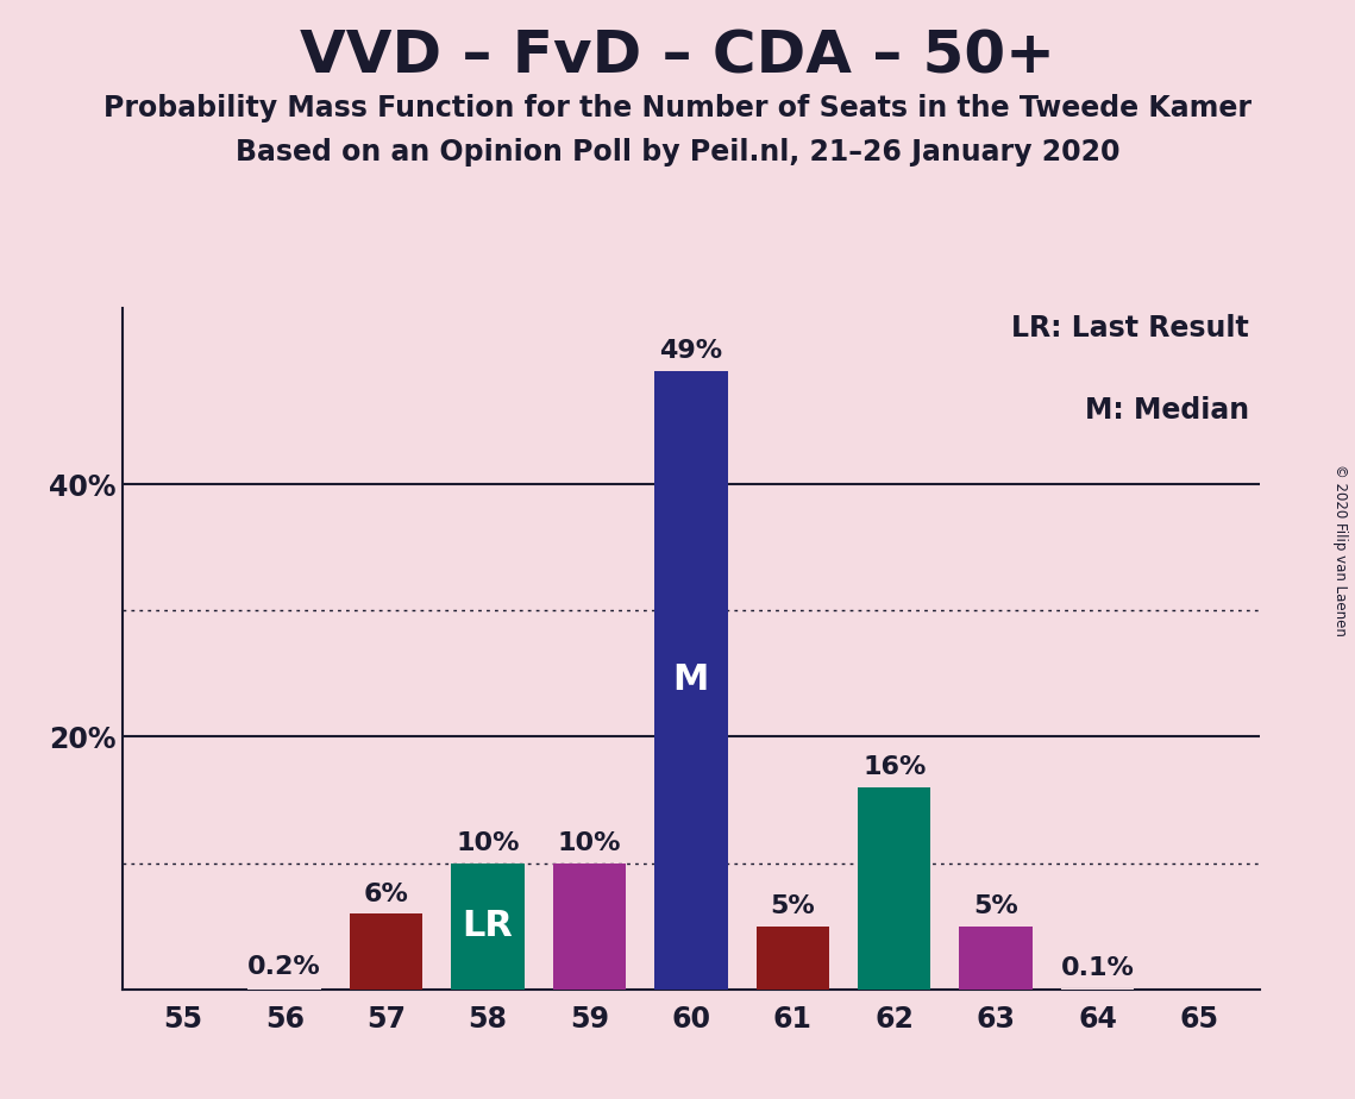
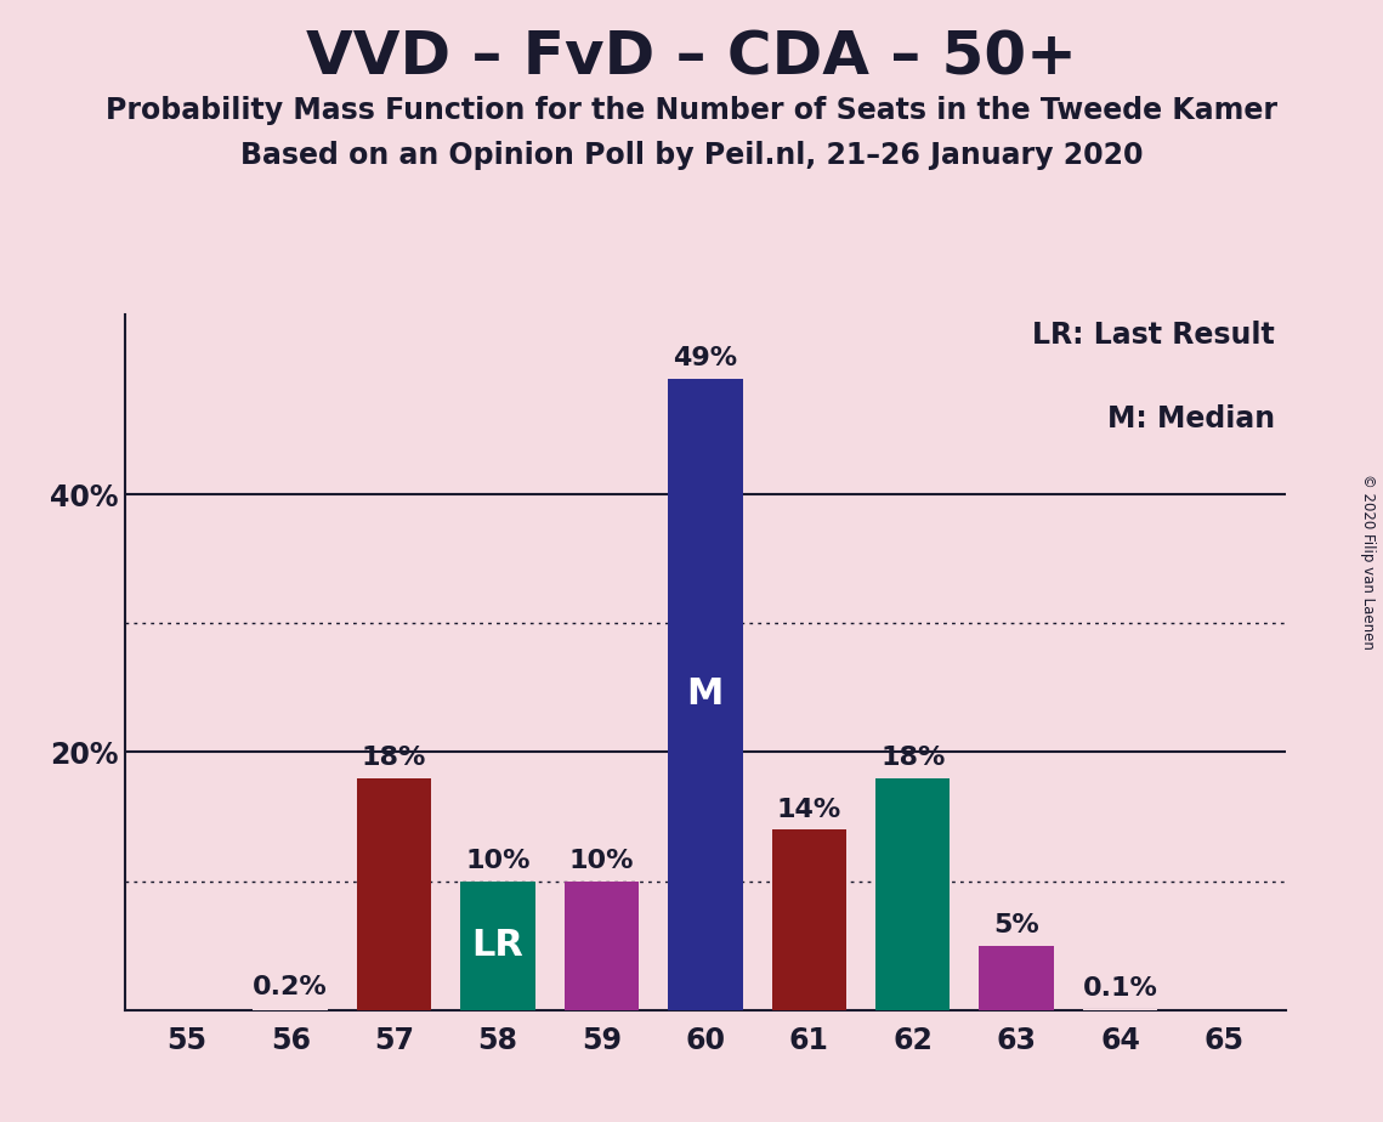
57: 6% -> 18%
61: 5% -> 14%
62: 16% -> 18%
